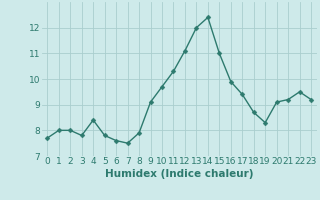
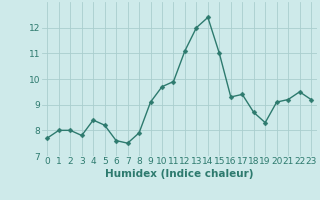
5: 7.8 -> 8.2
11: 10.3 -> 9.9
16: 9.9 -> 9.3
